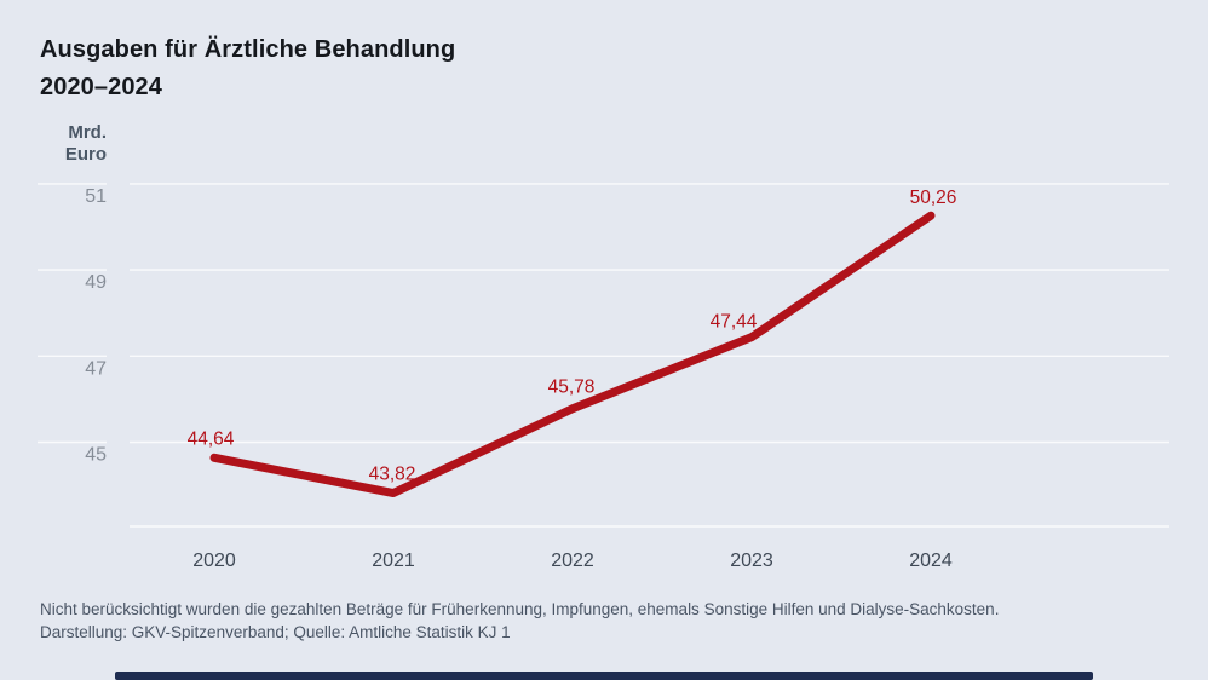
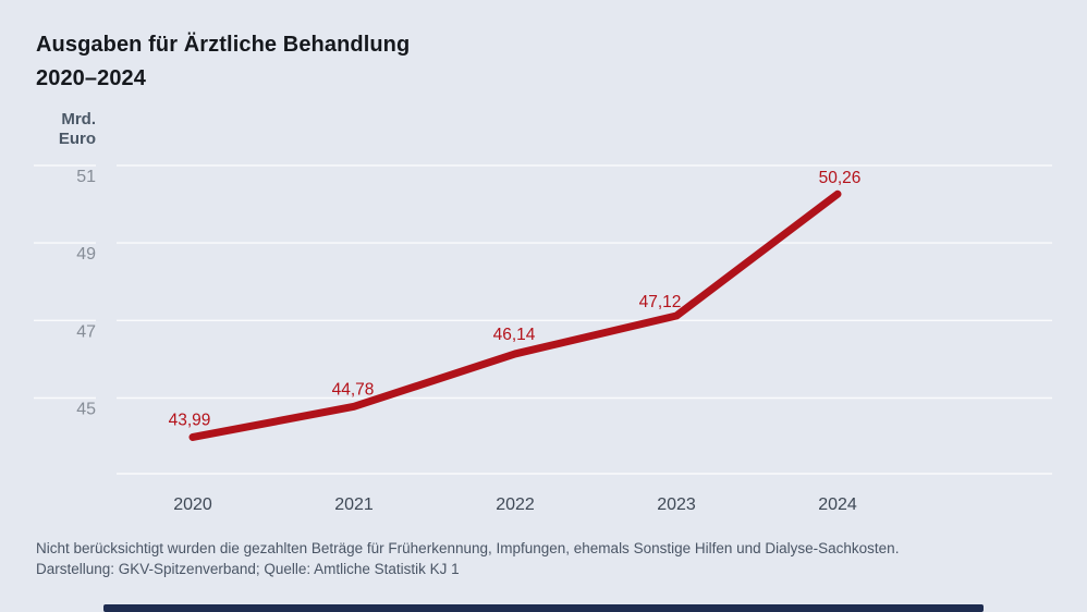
2020: 44,64 -> 43,99
2021: 43,82 -> 44,78
2022: 45,78 -> 46,14
2023: 47,44 -> 47,12
